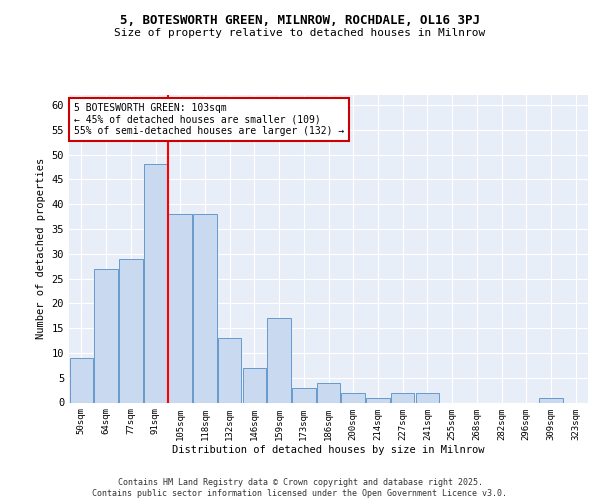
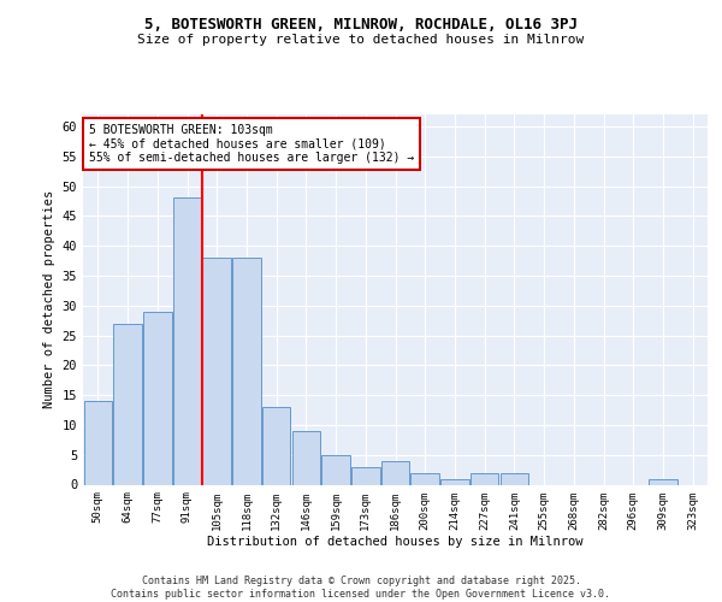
50sqm: 9 -> 14
146sqm: 7 -> 9
159sqm: 17 -> 5
